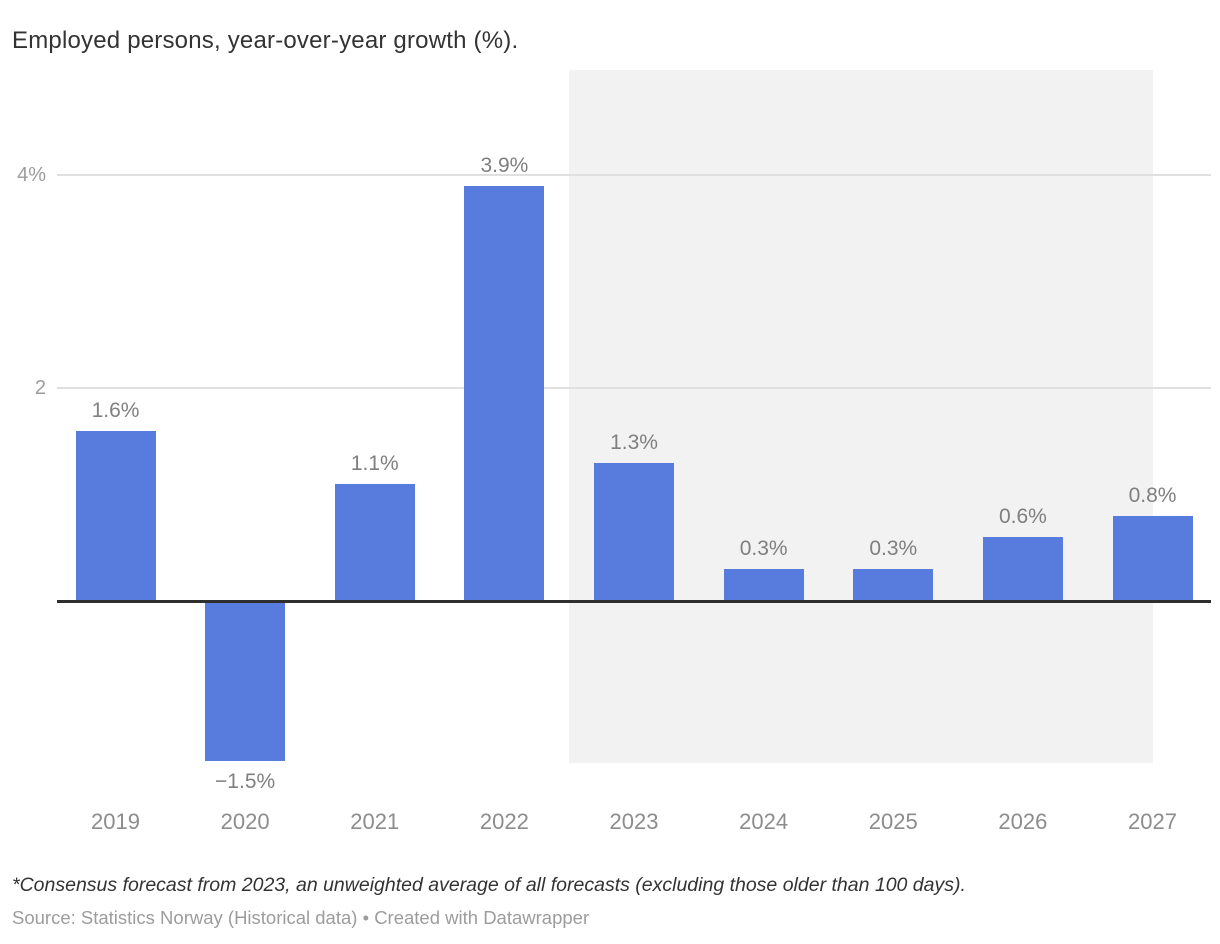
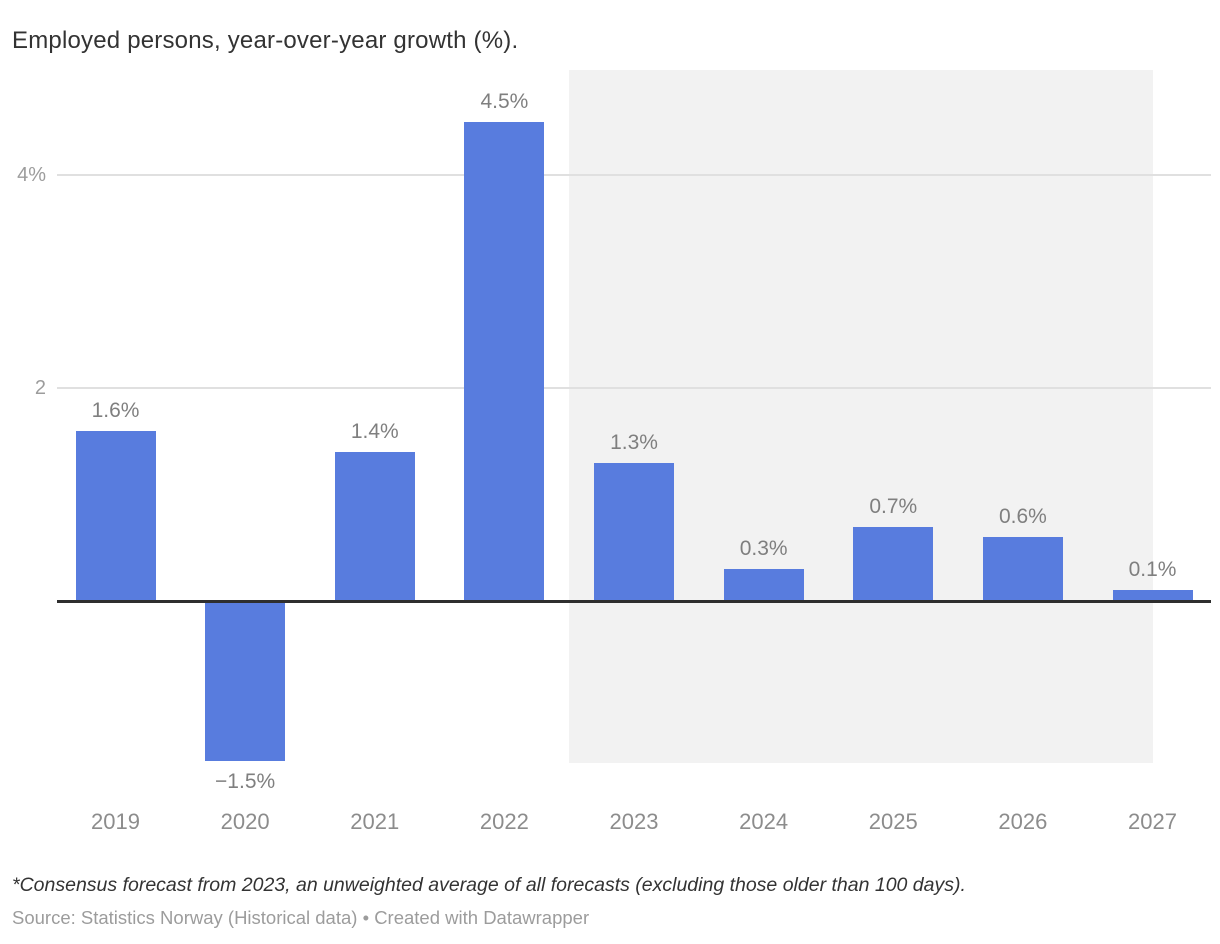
2021: 1.1% -> 1.4%
2022: 3.9% -> 4.5%
2025: 0.3% -> 0.7%
2027: 0.8% -> 0.1%
